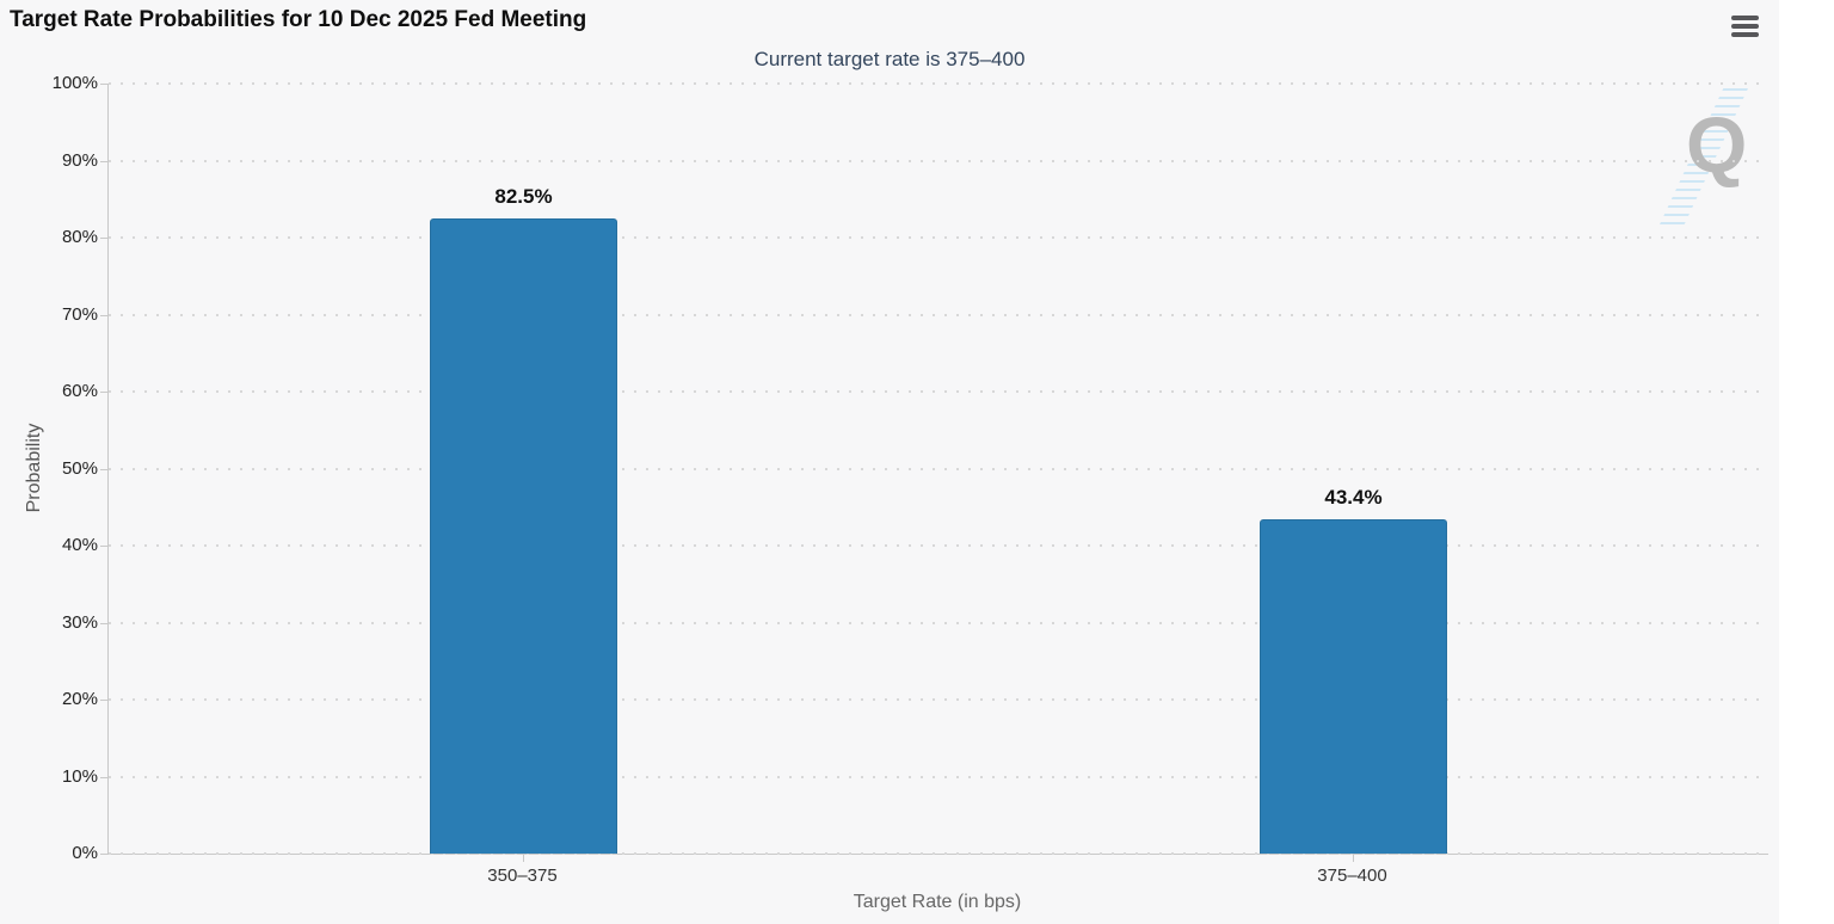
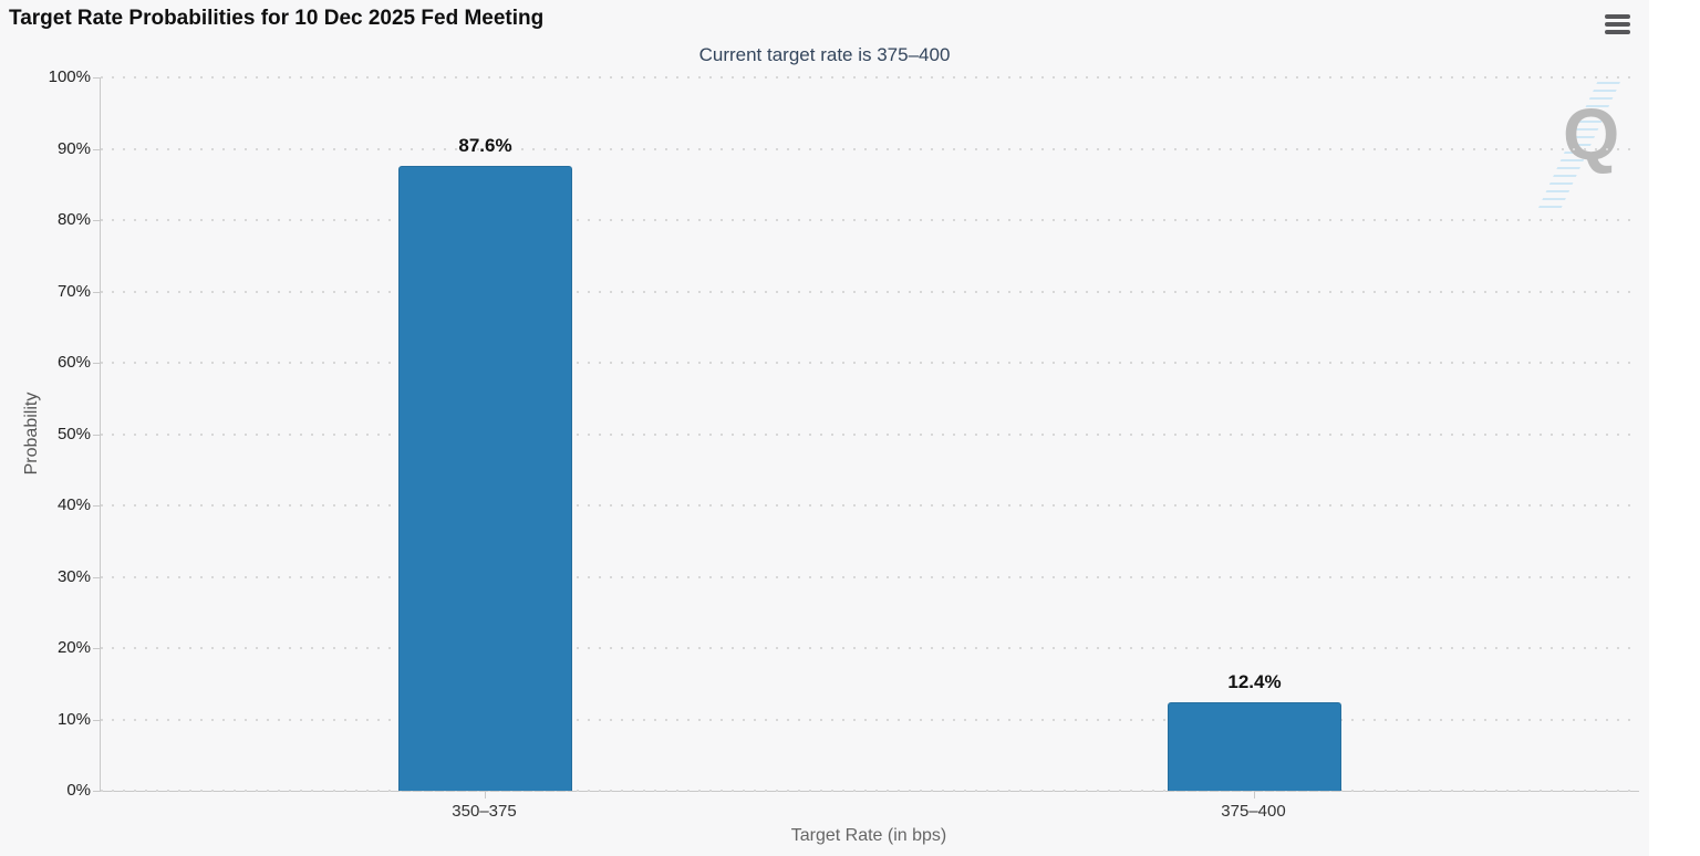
350–375: 82.5% -> 87.6%
375–400: 43.4% -> 12.4%
